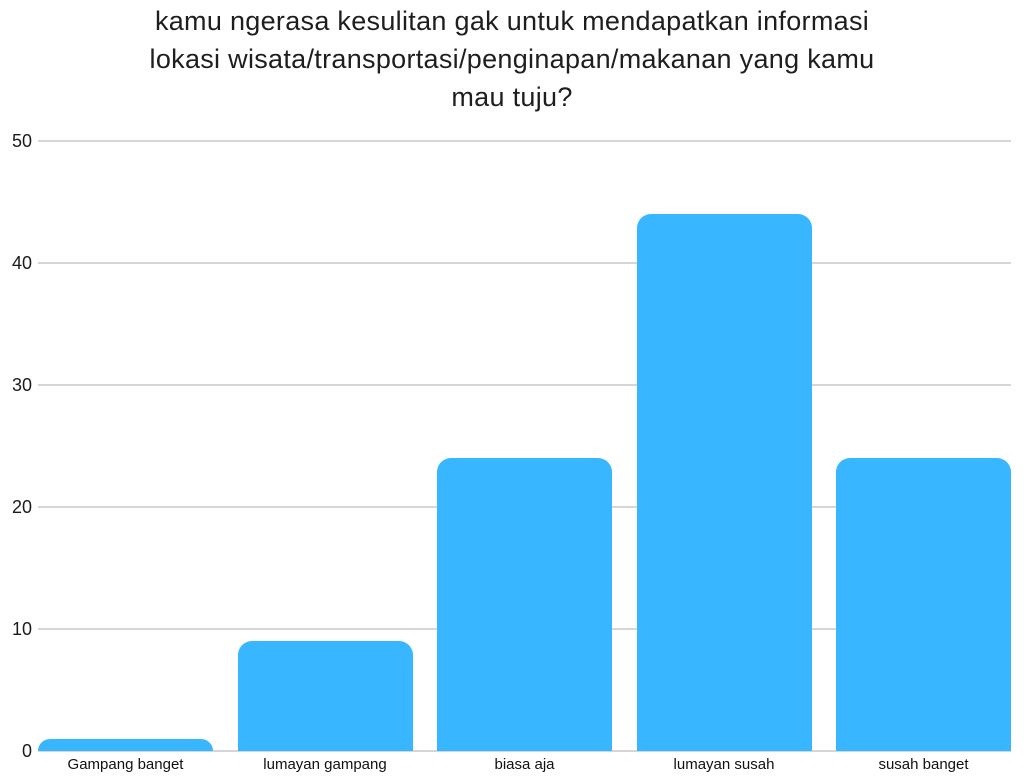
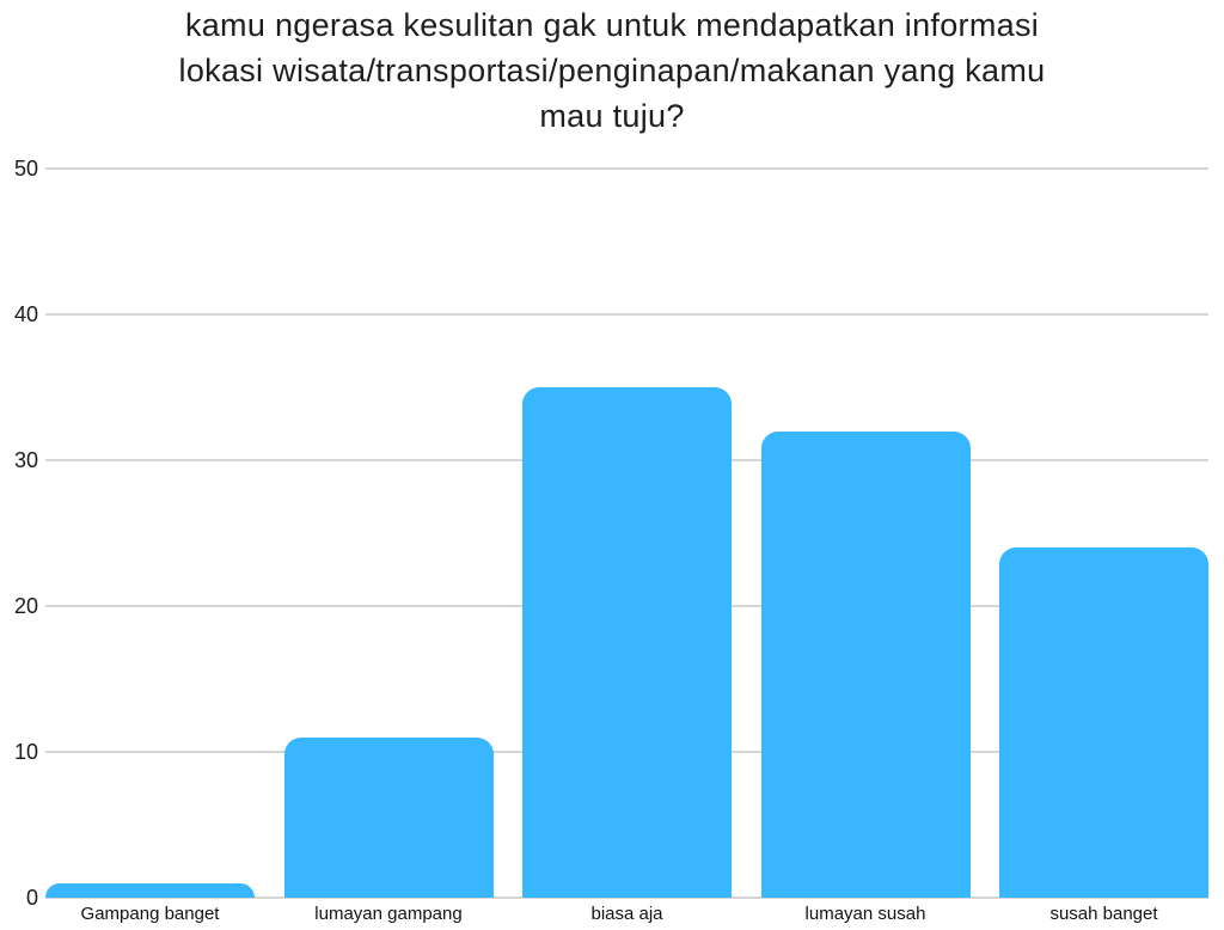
lumayan gampang: 9 -> 11
biasa aja: 24 -> 35
lumayan susah: 44 -> 32
